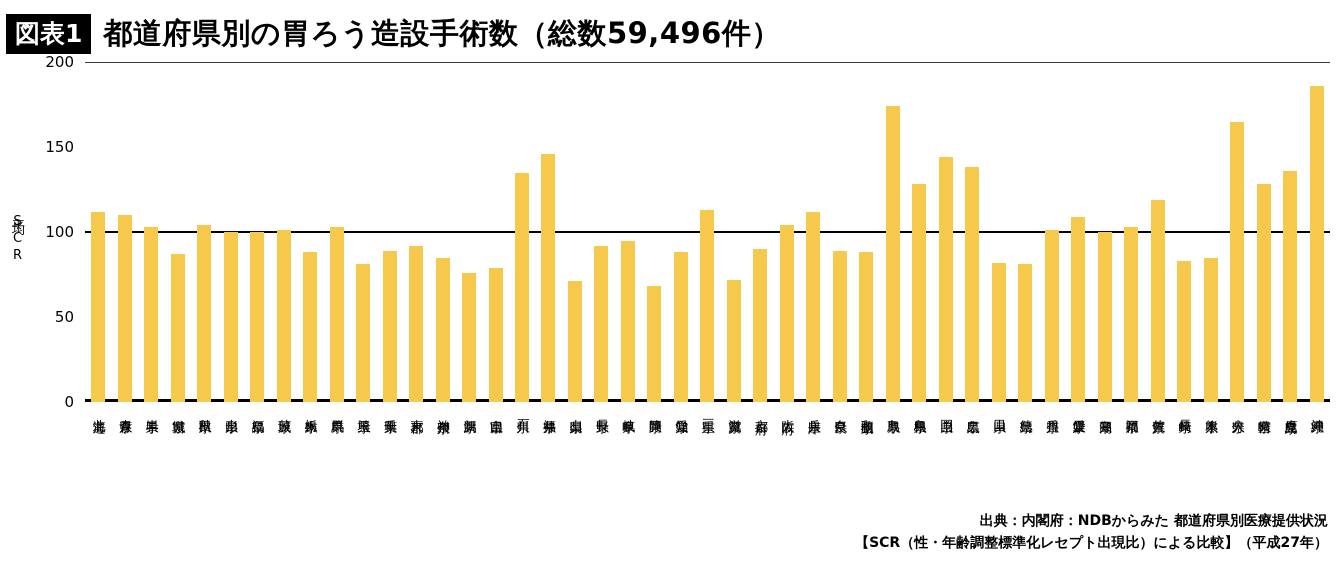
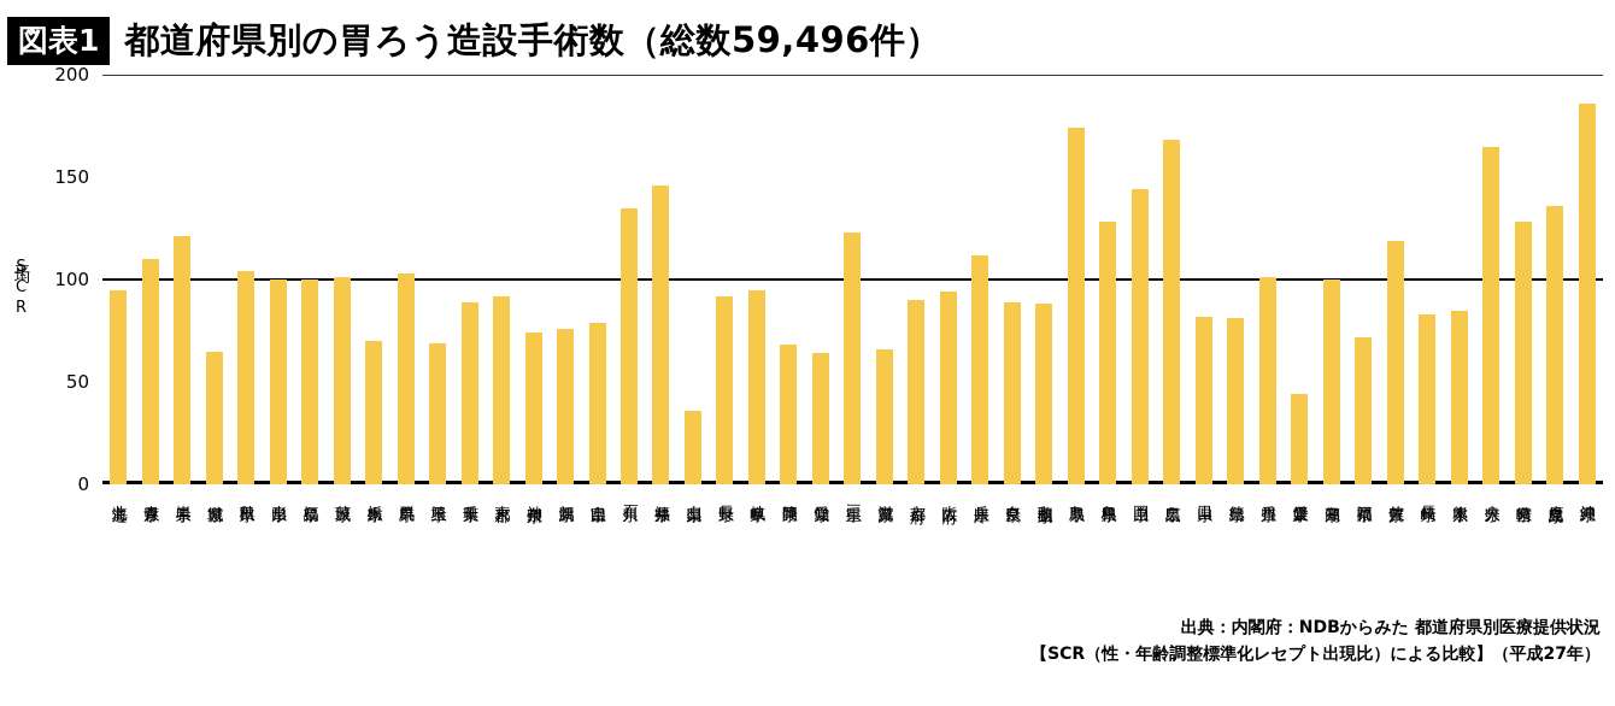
北海道: 112 -> 95
岩手県: 103 -> 121
宮城県: 87 -> 65
栃木県: 88 -> 70
埼玉県: 81 -> 69
神奈川県: 85 -> 74
山梨県: 71 -> 36
愛知県: 88 -> 64
三重県: 113 -> 123
滋賀県: 72 -> 66
大阪府: 104 -> 94
広島県: 138 -> 168
愛媛県: 109 -> 44
福岡県: 103 -> 72
